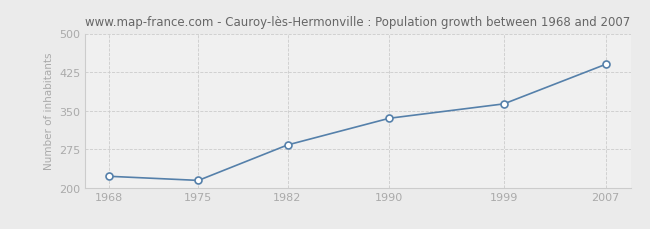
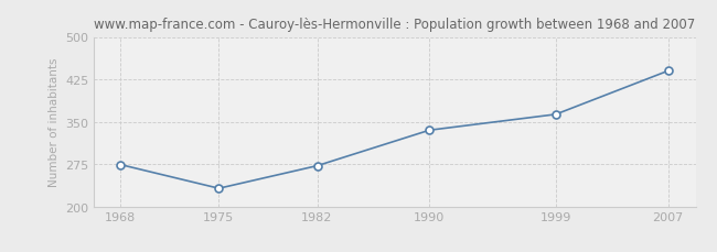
1968: 222 -> 274
1975: 214 -> 232
1982: 283 -> 272
